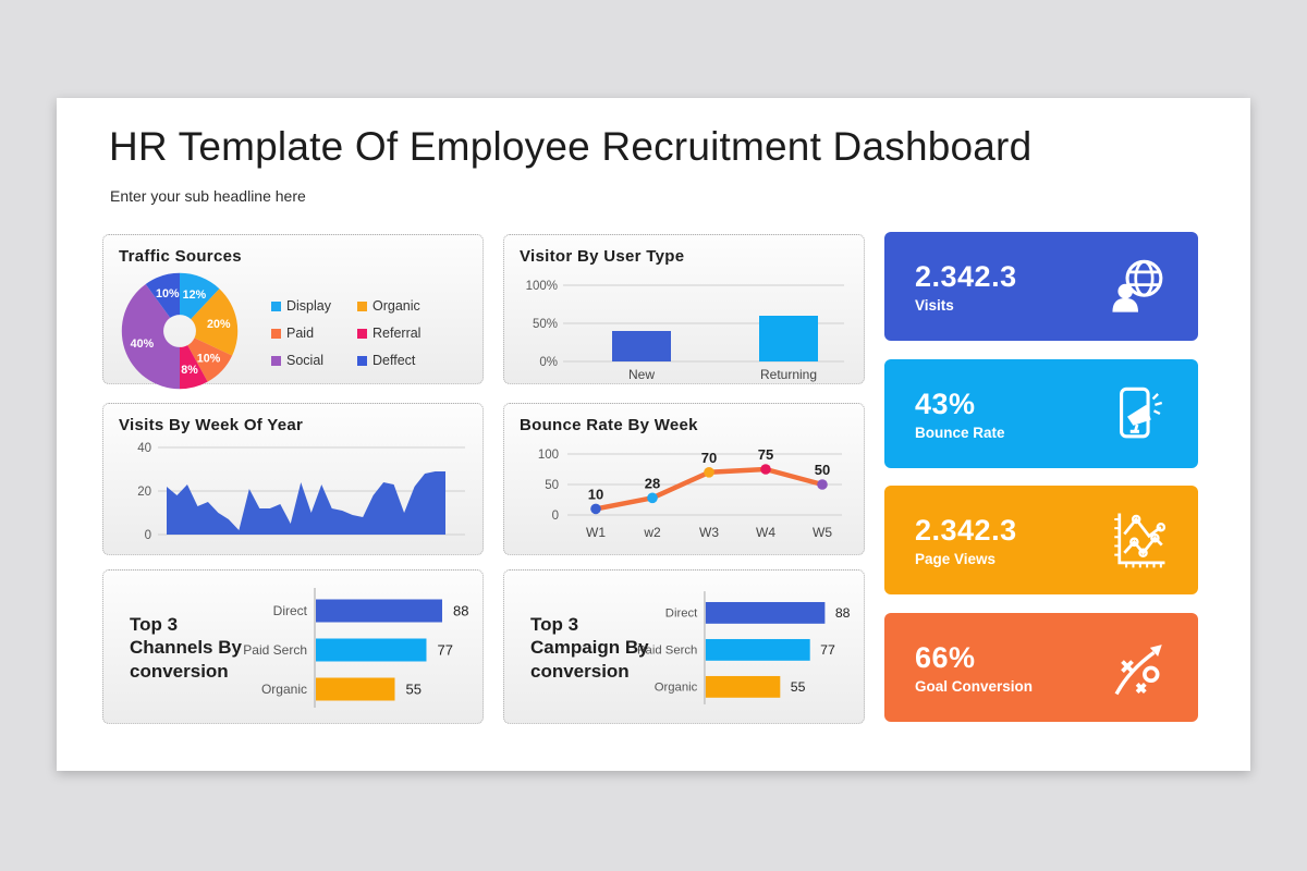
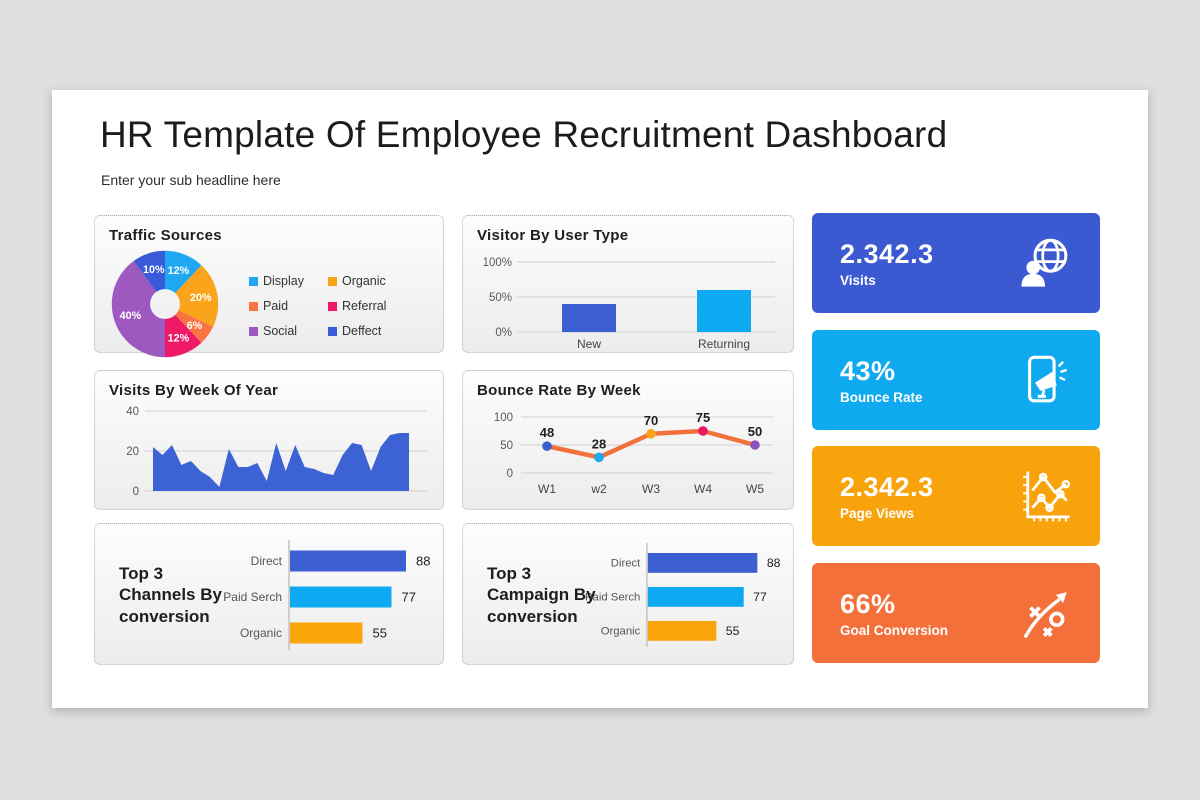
Traffic Sources/Paid: 10% -> 6%
Traffic Sources/Referral: 8% -> 12%
Bounce Rate By Week/W1: 10 -> 48
